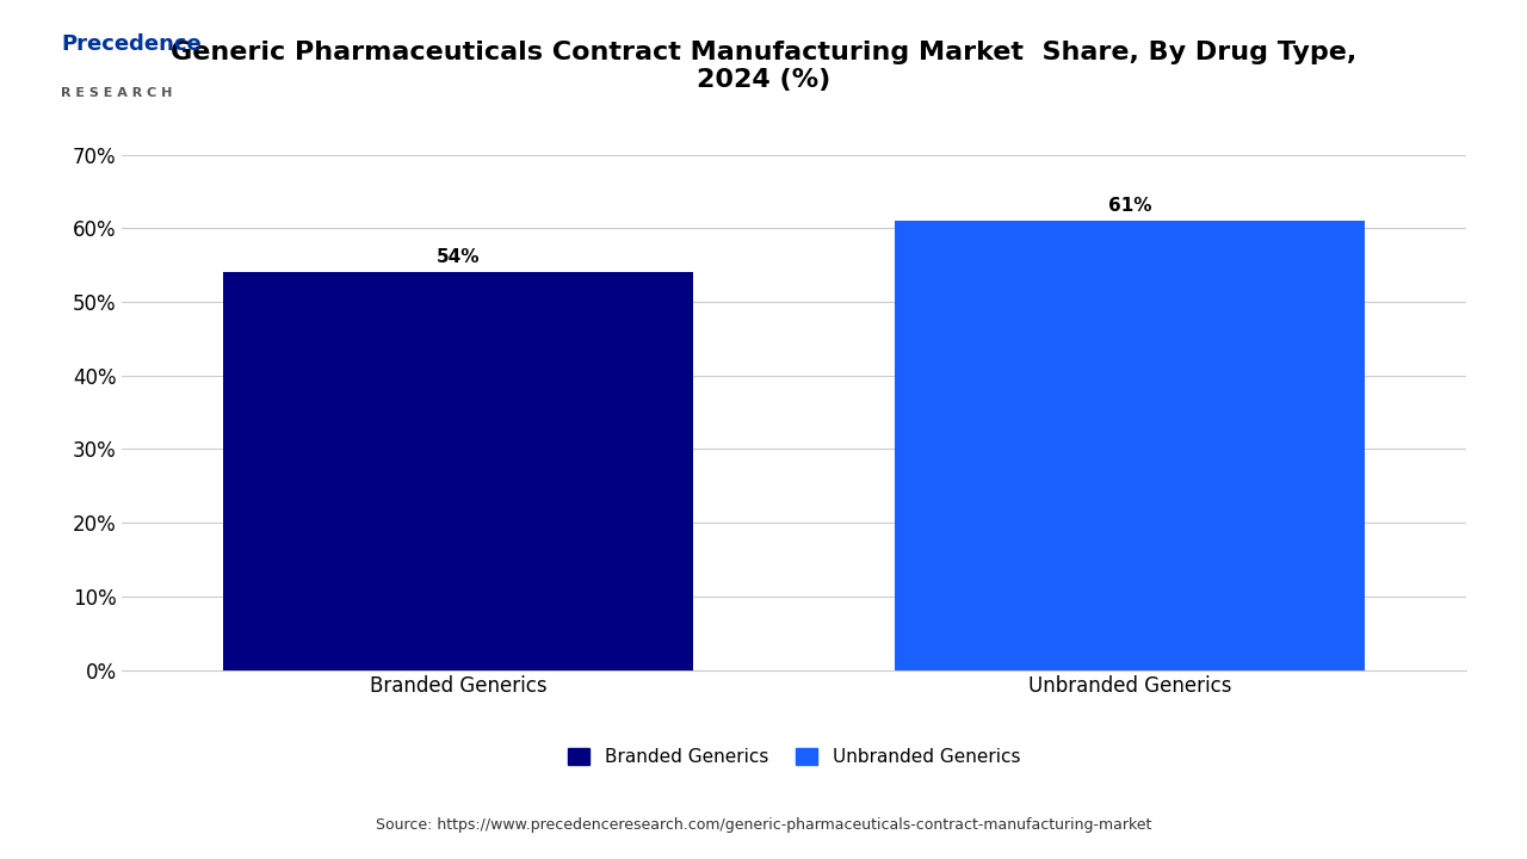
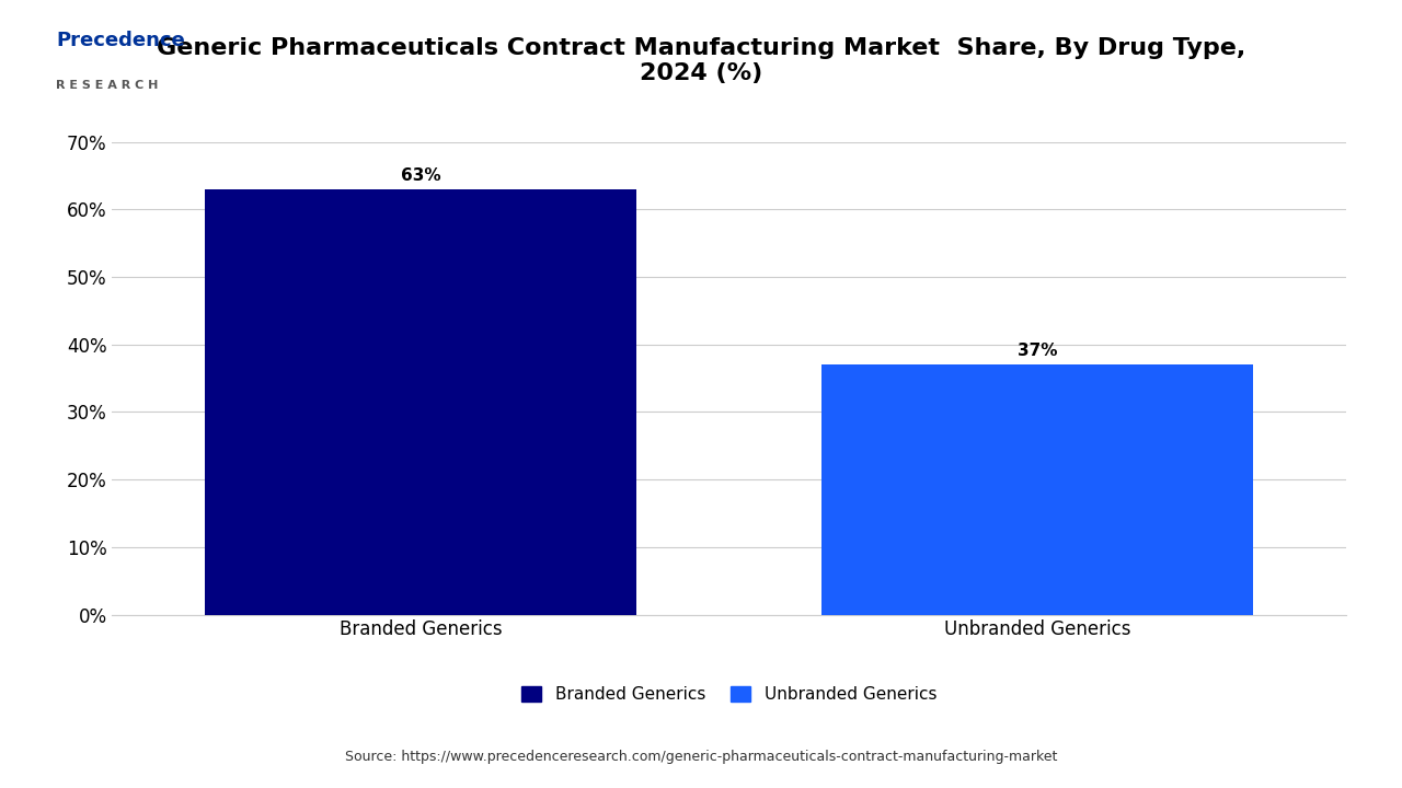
Branded Generics: 54% -> 63%
Unbranded Generics: 61% -> 37%
